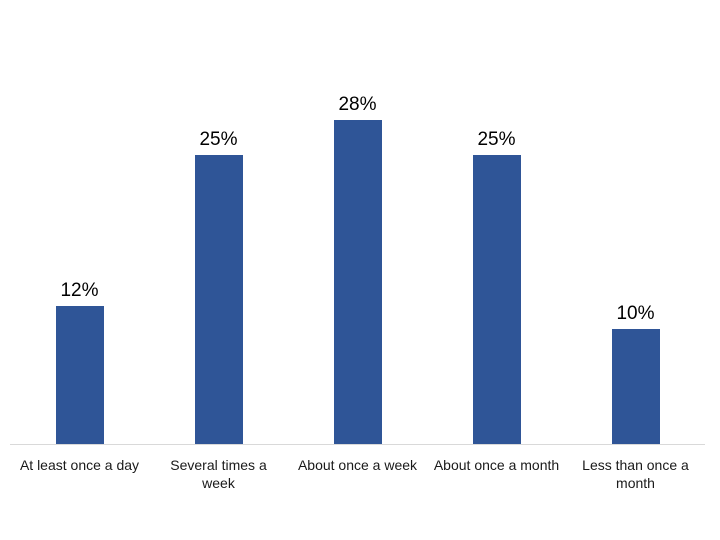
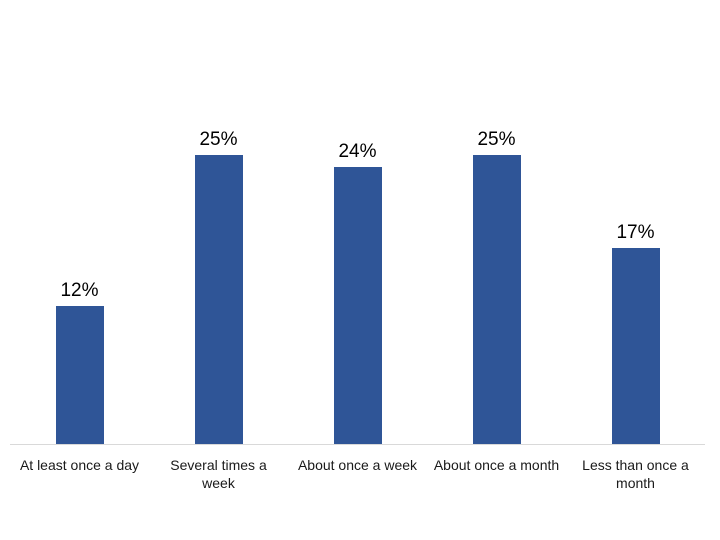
About once a week: 28% -> 24%
Less than once a month: 10% -> 17%
